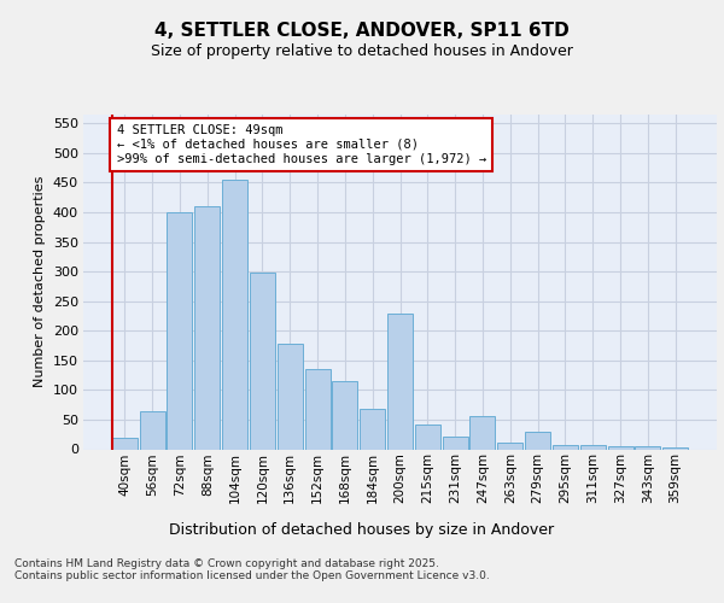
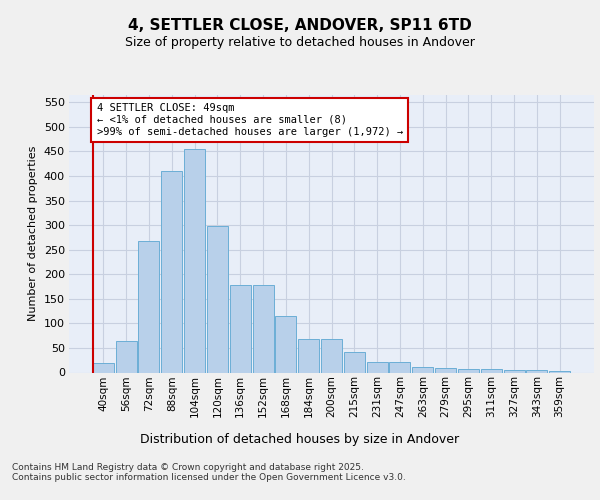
72sqm: 400 -> 268
152sqm: 135 -> 178
200sqm: 230 -> 68
247sqm: 55 -> 22
279sqm: 30 -> 10
